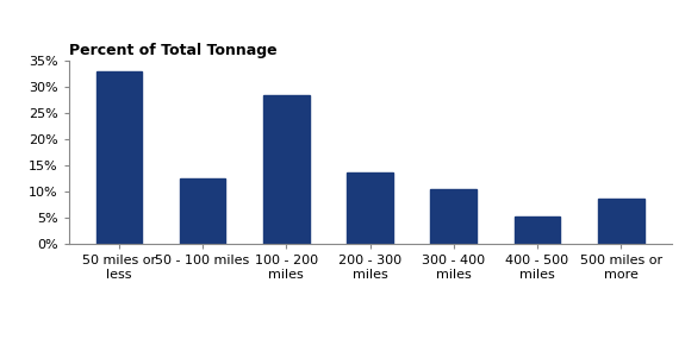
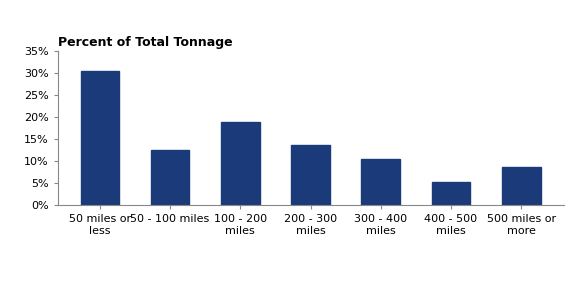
50 miles or less: 33.0% -> 30.5%
100 - 200 miles: 28.5% -> 19.0%
